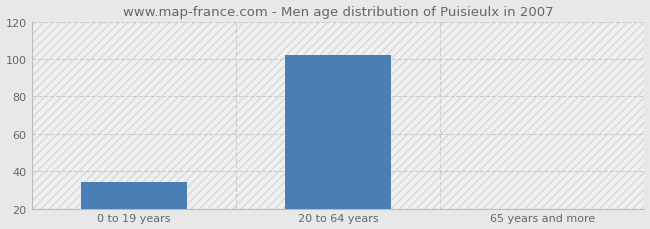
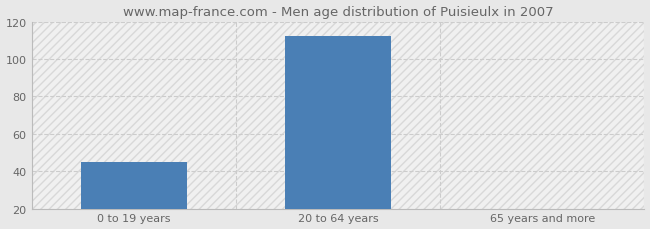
0 to 19 years: 34 -> 45
20 to 64 years: 102 -> 112
